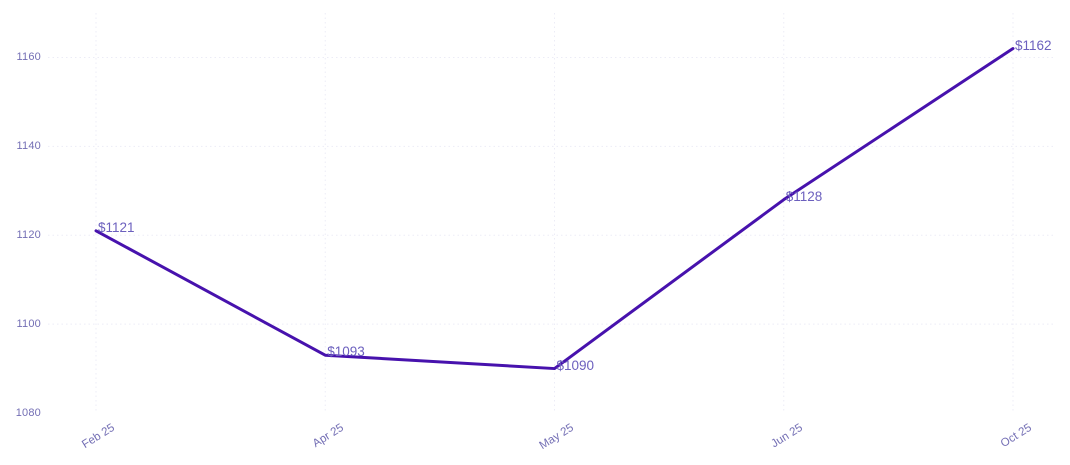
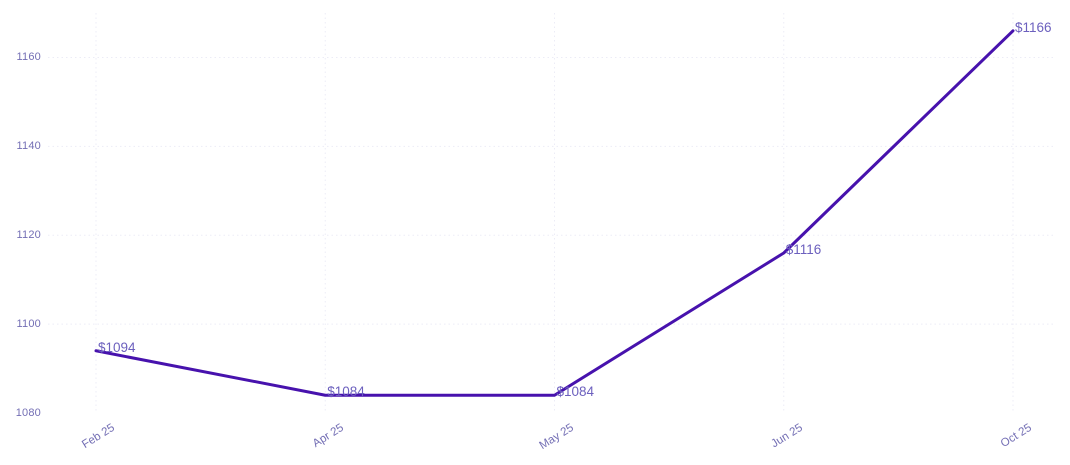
Feb 25: $1121 -> $1094
Apr 25: $1093 -> $1084
May 25: $1090 -> $1084
Jun 25: $1128 -> $1116
Oct 25: $1162 -> $1166
